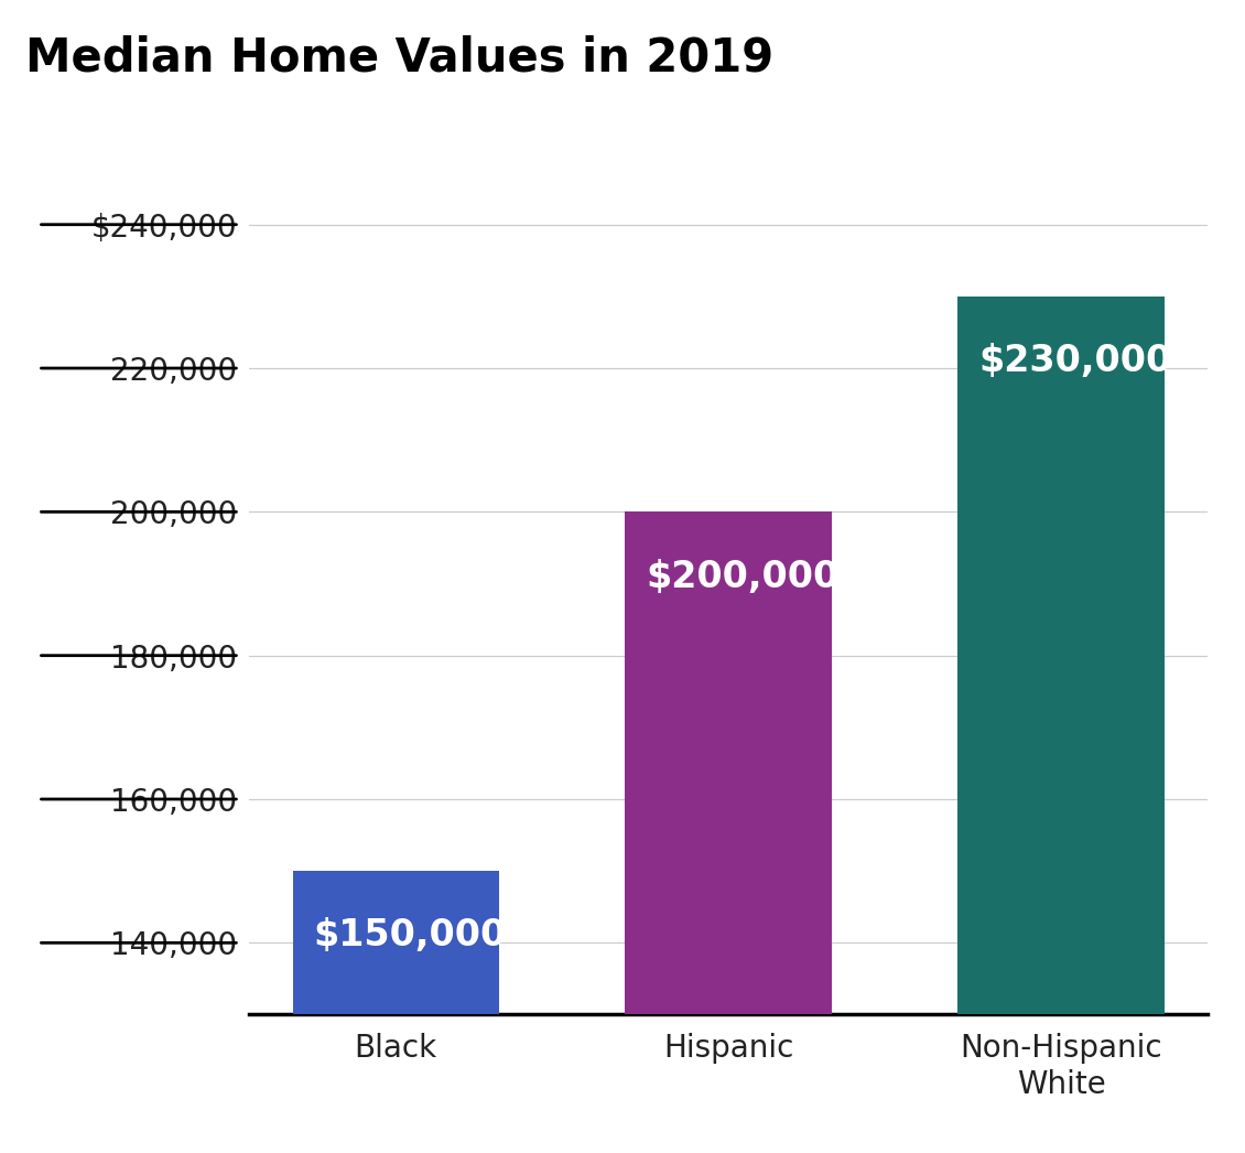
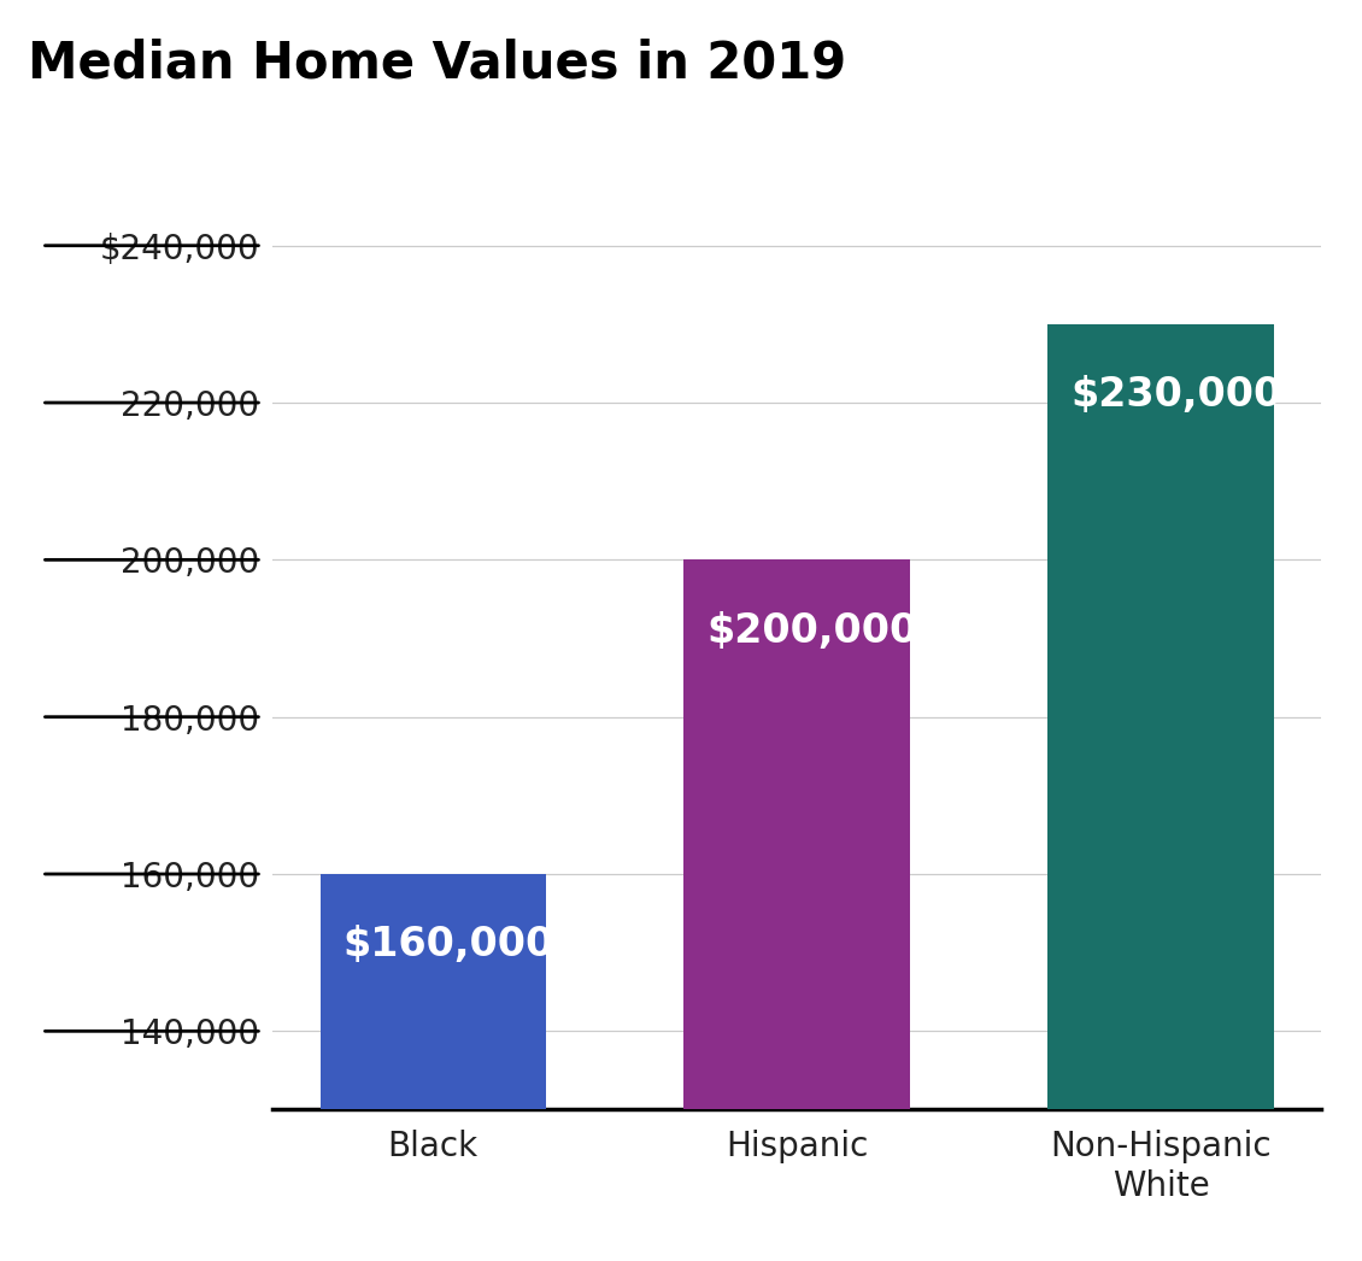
Black: $150,000 -> $160,000
